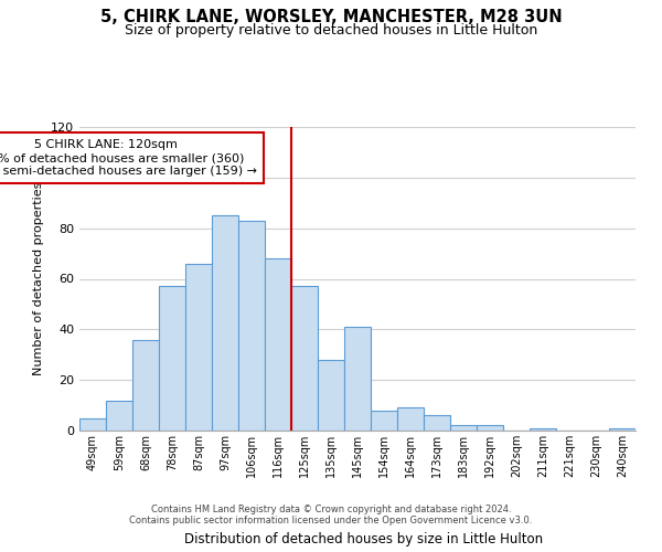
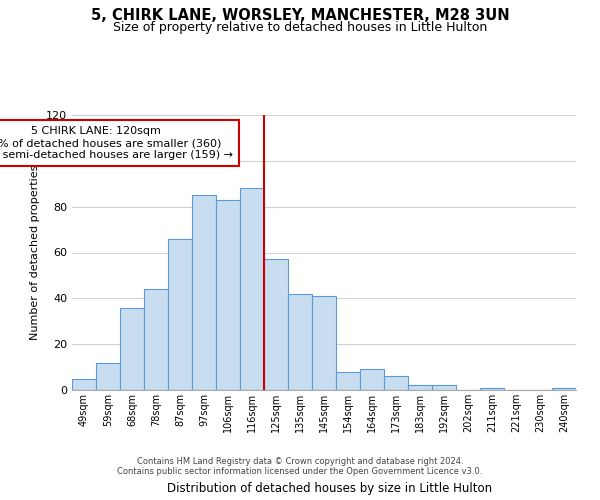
78sqm: 57 -> 44
116sqm: 68 -> 88
135sqm: 28 -> 42
